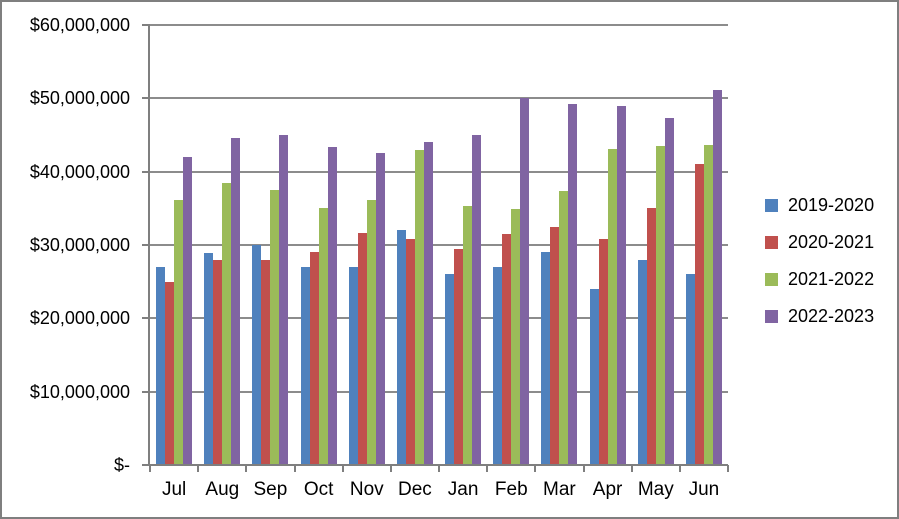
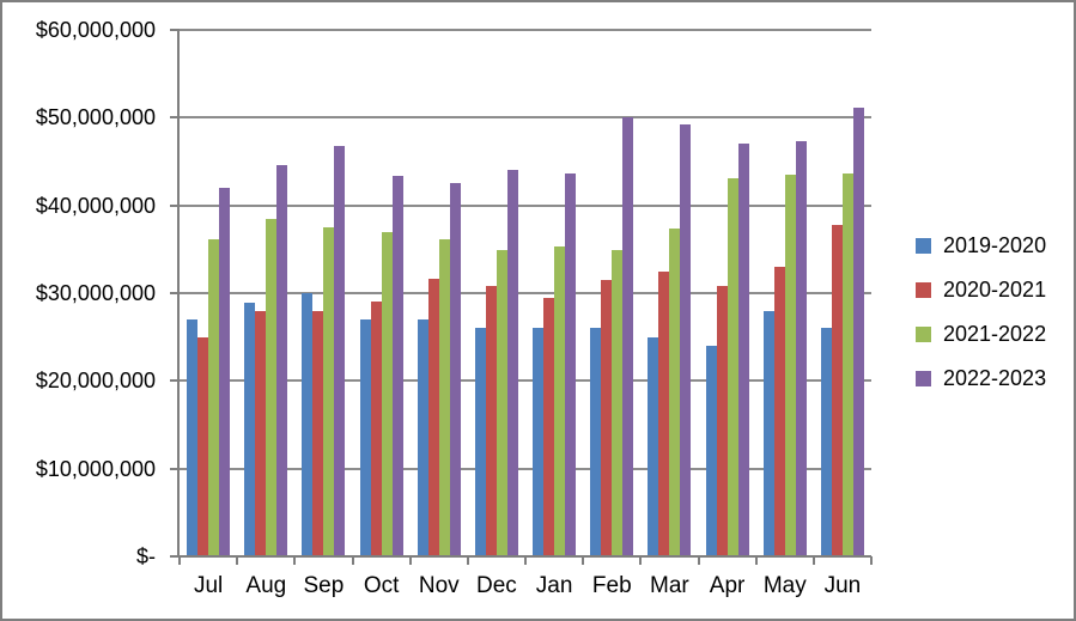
2022-2023/Sep: $45000000 -> $47000000
2021-2022/Oct: $35000000 -> $37000000
2019-2020/Dec: $32000000 -> $26000000
2021-2022/Dec: $43000000 -> $35000000
2022-2023/Jan: $45000000 -> $44000000
2019-2020/Feb: $27000000 -> $26000000
2019-2020/Mar: $29000000 -> $25000000
2022-2023/Apr: $49000000 -> $47000000
2020-2021/May: $35000000 -> $33000000
2020-2021/Jun: $41000000 -> $38000000
